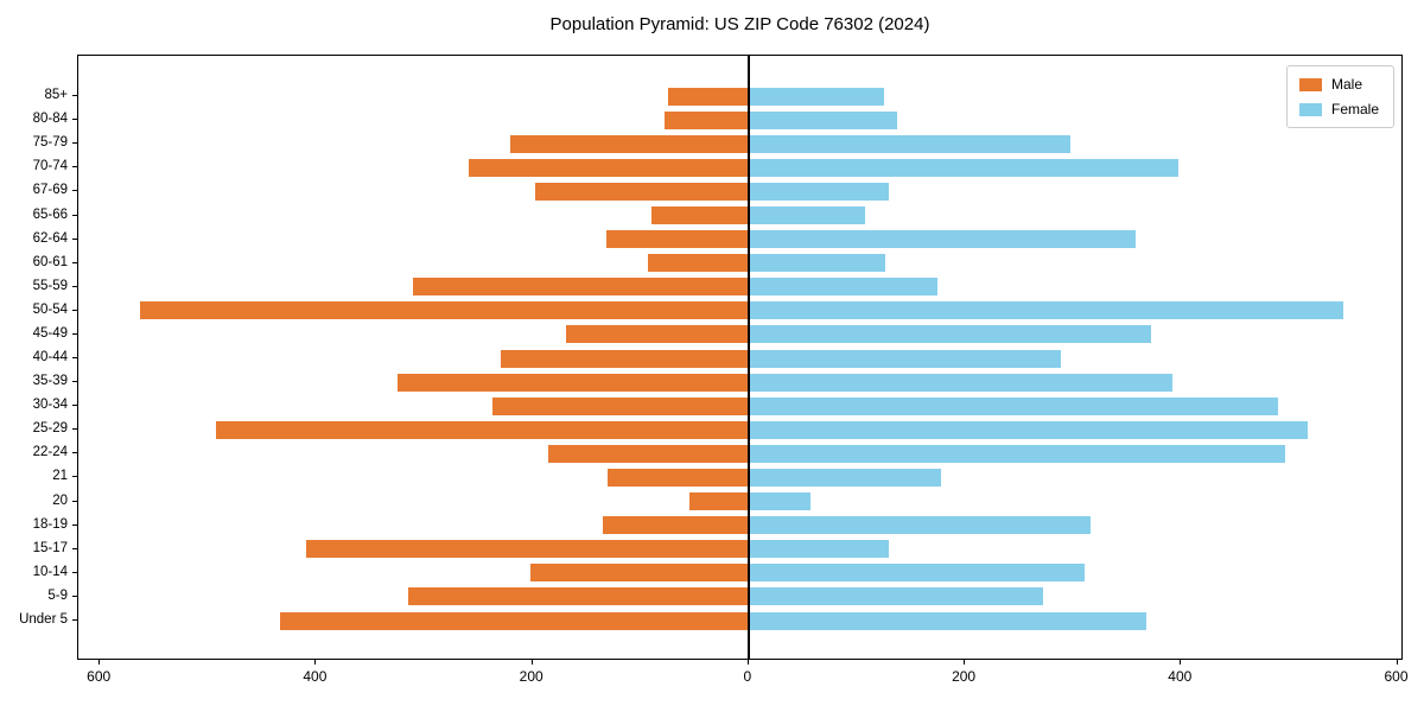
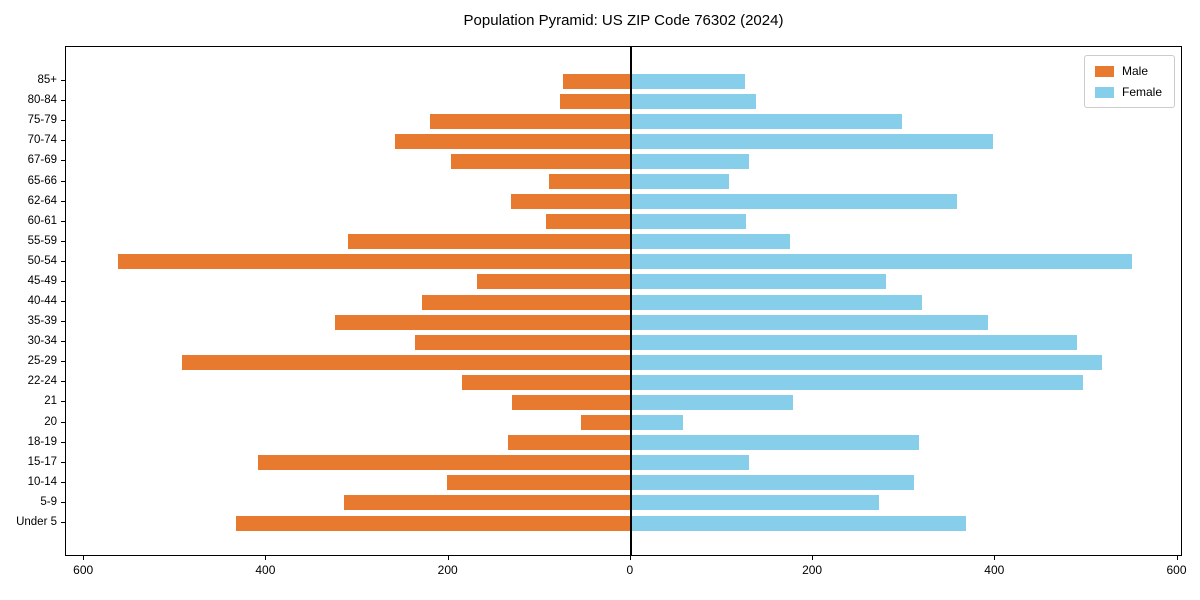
Female/45-49: 370 -> 280
Female/40-44: 290 -> 320
